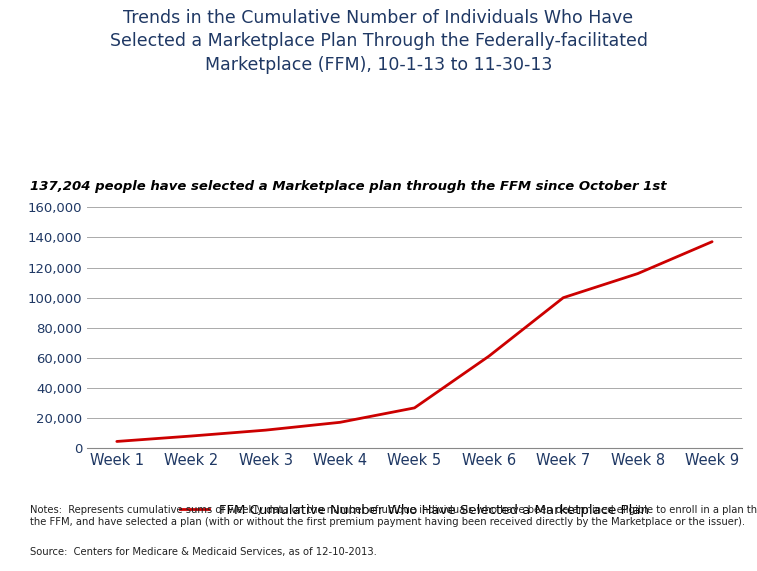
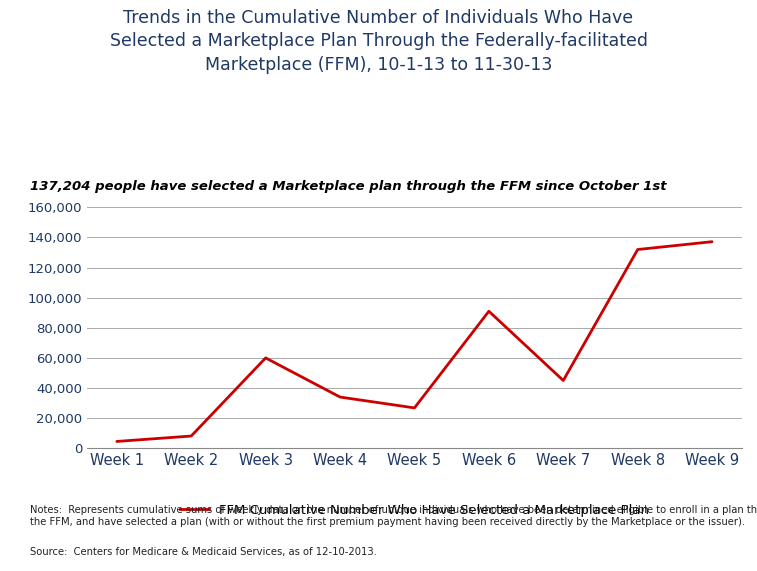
Week 3: 12,000 -> 60,000
Week 4: 17,000 -> 34,000
Week 6: 61,000 -> 91,000
Week 7: 100,000 -> 45,000
Week 8: 116,000 -> 132,000
